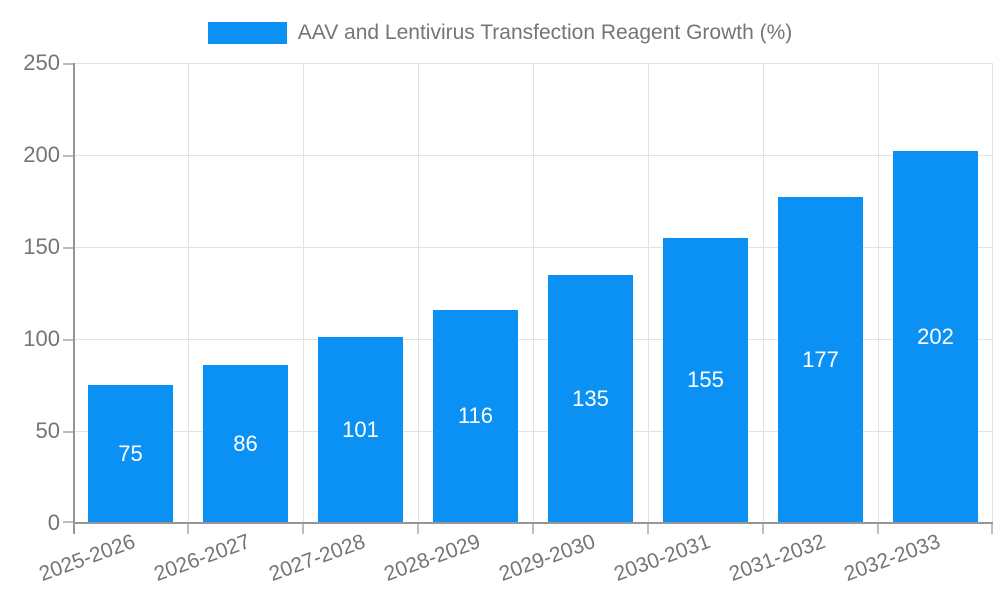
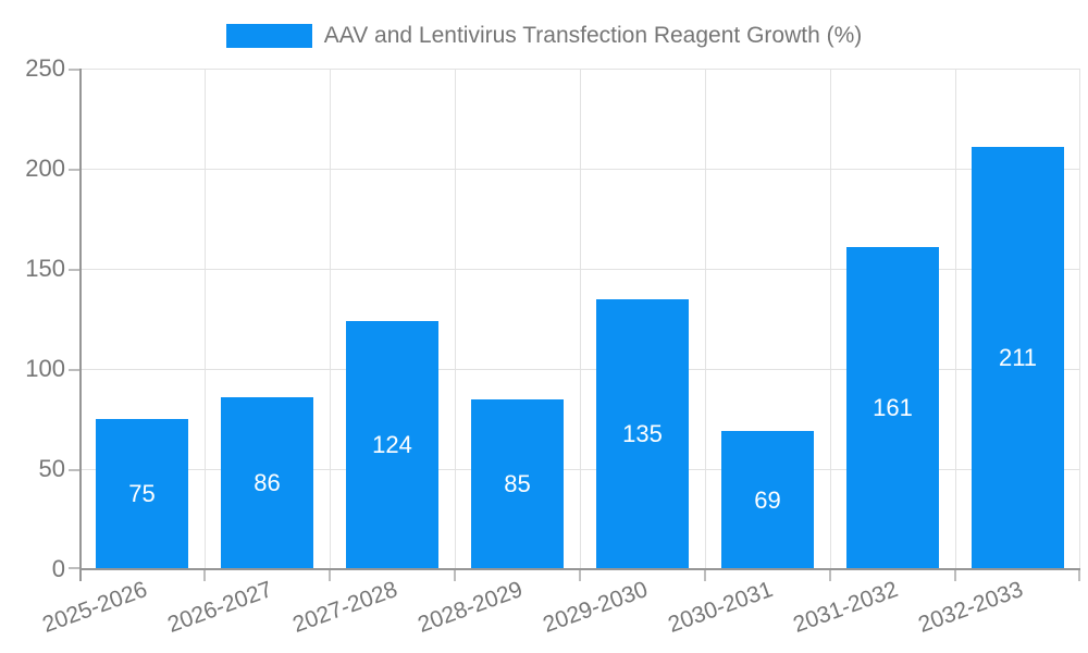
2027-2028: 101 -> 124
2028-2029: 116 -> 85
2030-2031: 155 -> 69
2031-2032: 177 -> 161
2032-2033: 202 -> 211
